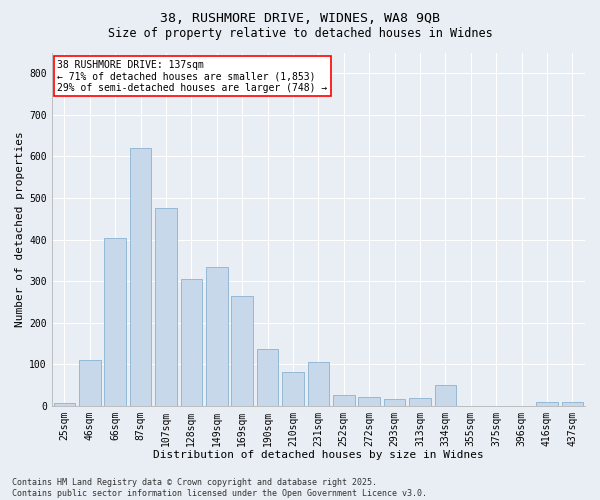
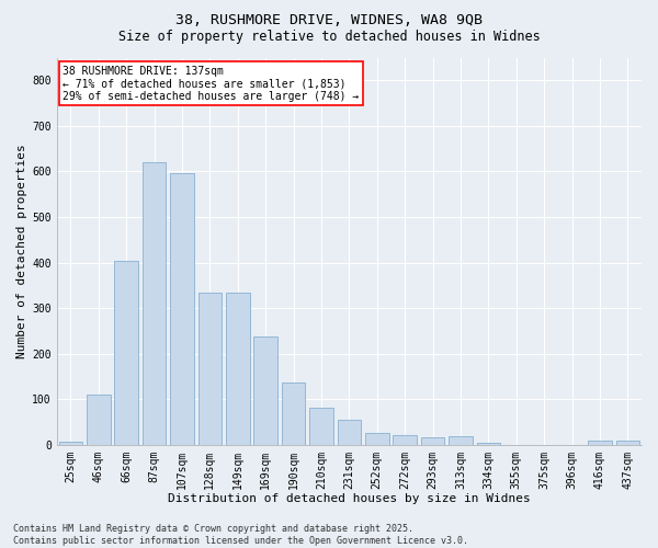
107sqm: 475 -> 596
128sqm: 305 -> 334
169sqm: 265 -> 237
231sqm: 105 -> 54
334sqm: 50 -> 3
